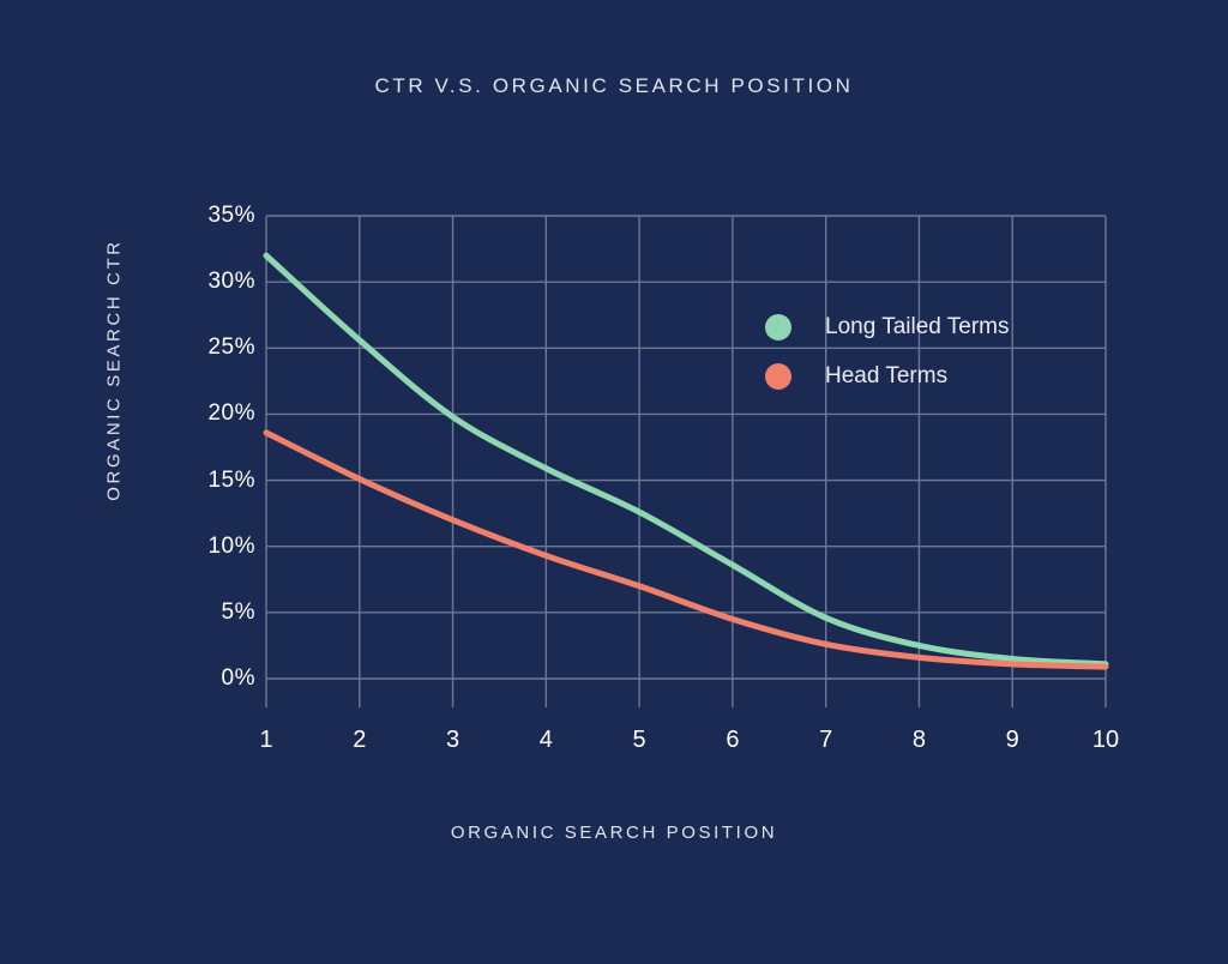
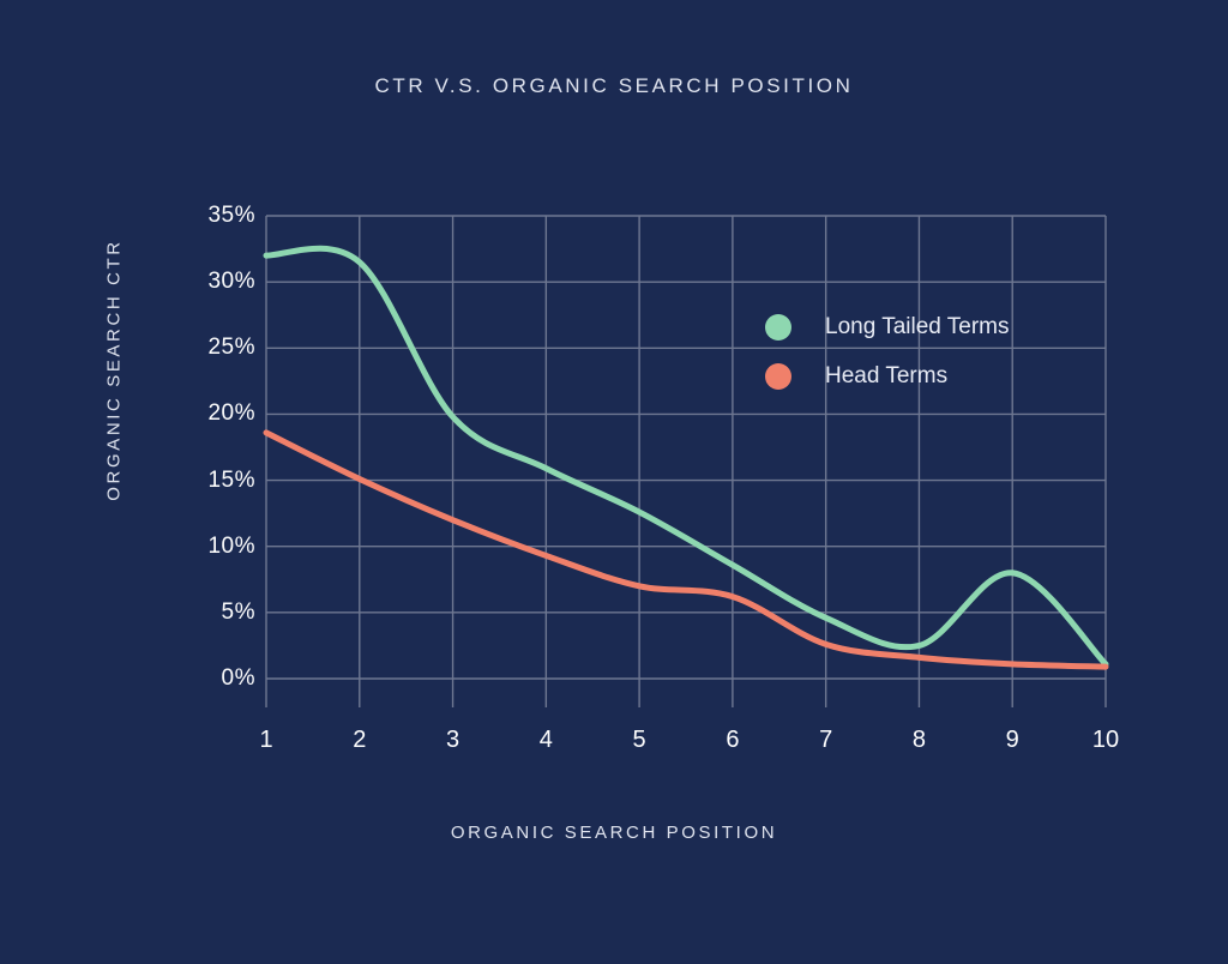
Long Tailed Terms/2: 25.6% -> 31.5%
Head Terms/6: 4.5% -> 6.2%
Long Tailed Terms/9: 1.5% -> 8.0%
